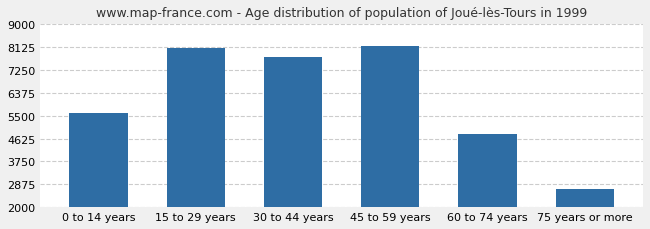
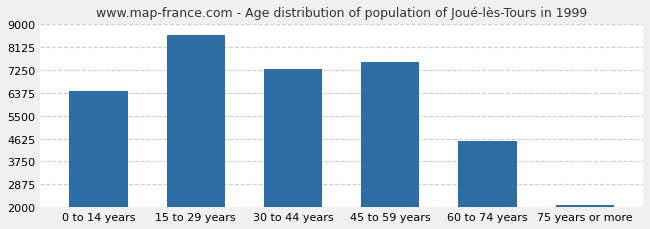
0 to 14 years: 5600 -> 6450
15 to 29 years: 8100 -> 8600
30 to 44 years: 7750 -> 7300
45 to 59 years: 8150 -> 7550
60 to 74 years: 4800 -> 4550
75 years or more: 2700 -> 2080
